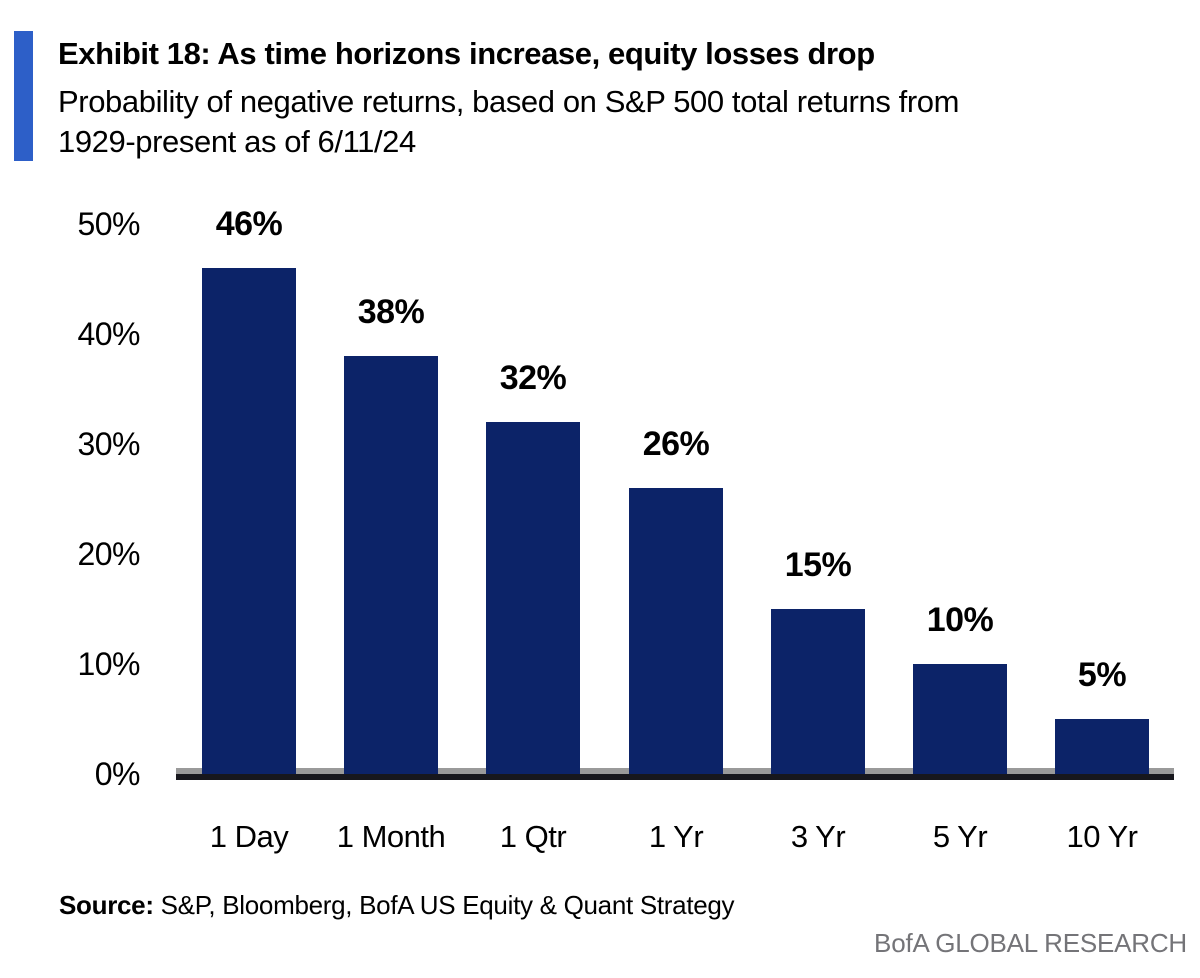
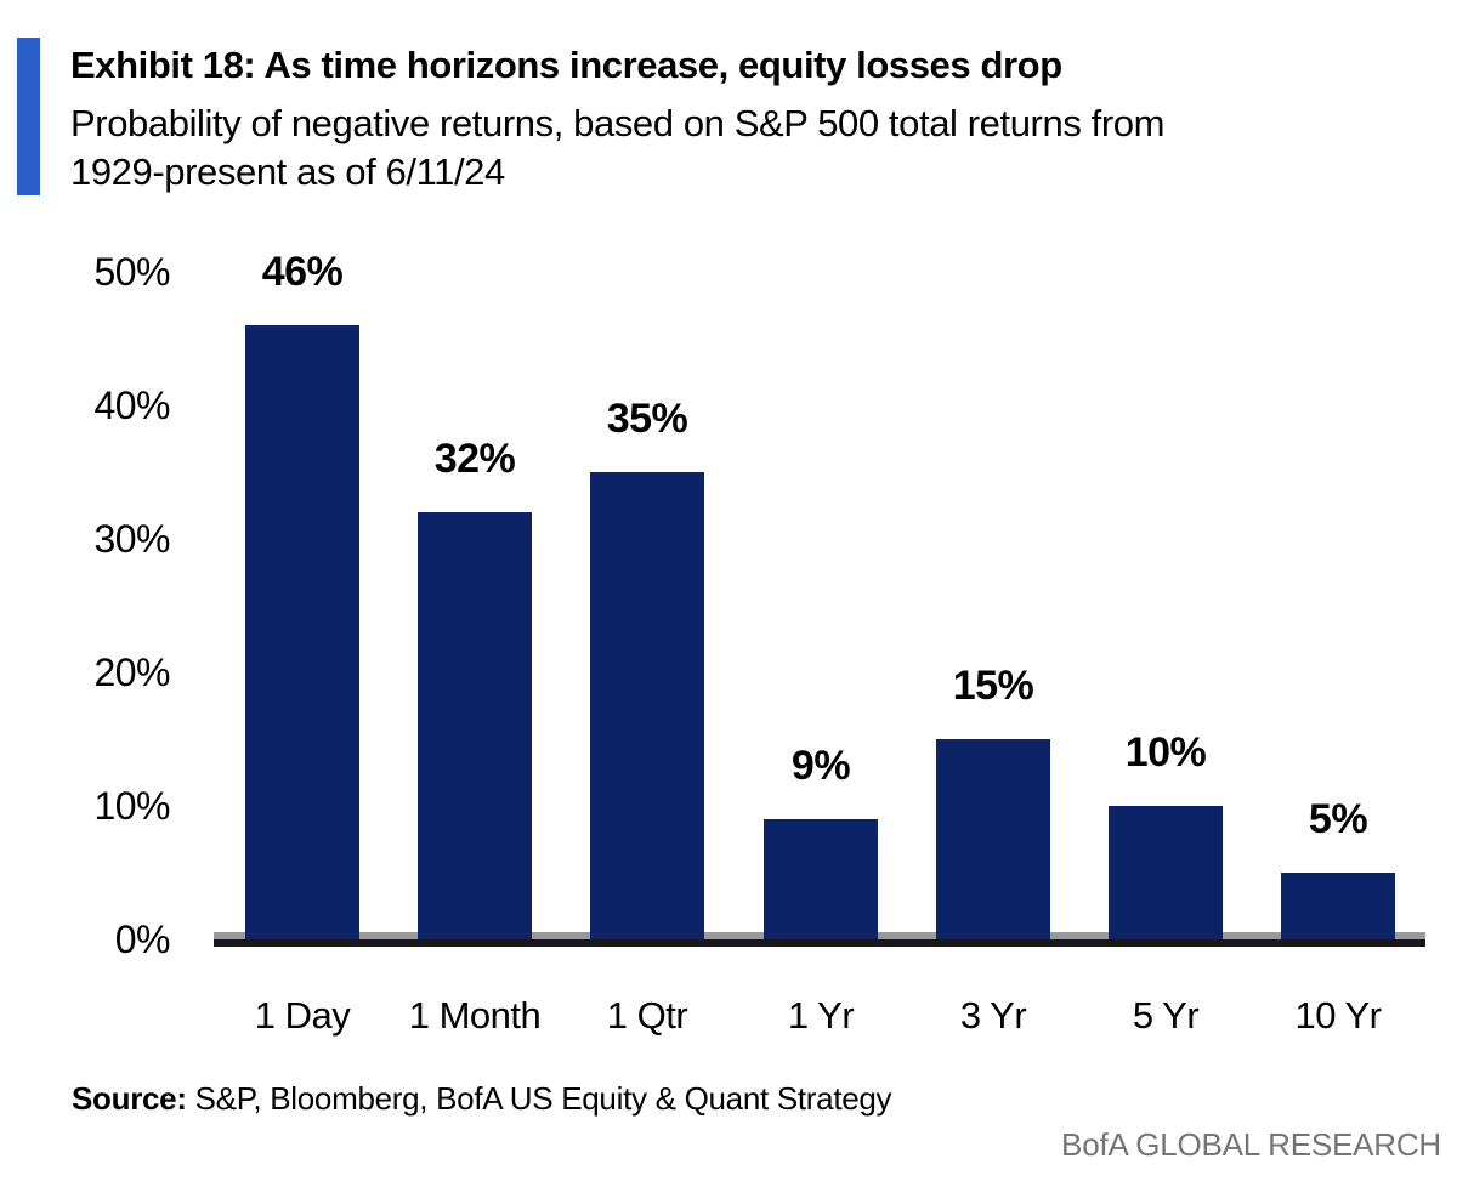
1 Month: 38% -> 32%
1 Qtr: 32% -> 35%
1 Yr: 26% -> 9%
